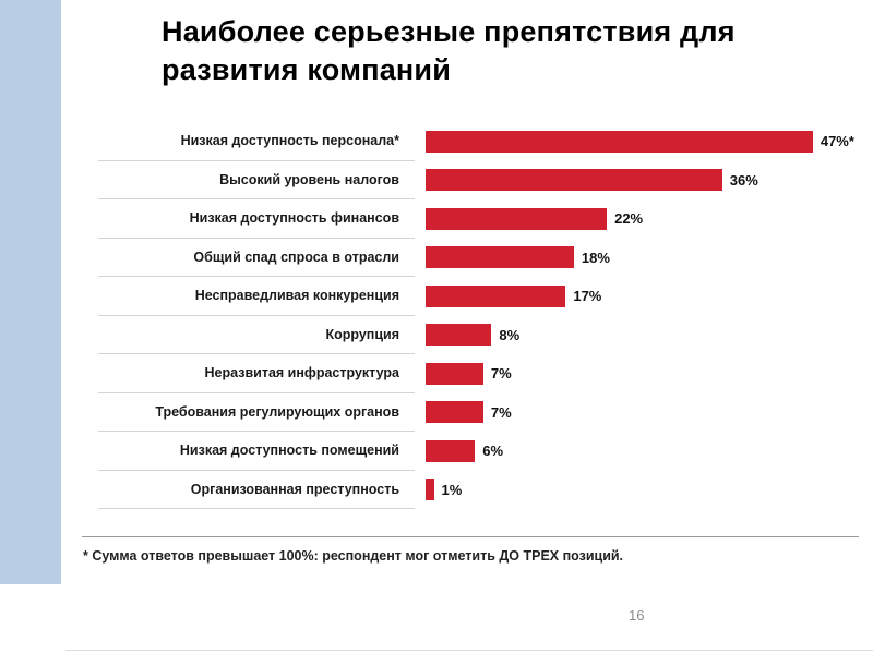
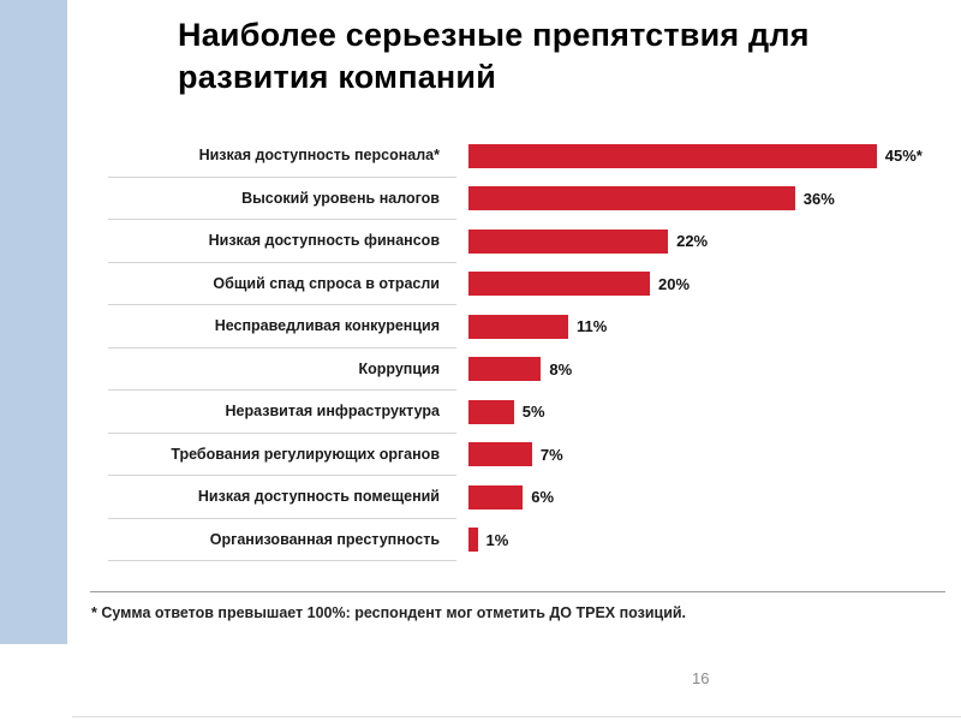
Низкая доступность персонала*: 47 -> 45
Общий спад спроса в отрасли: 18% -> 20%
Несправедливая конкуренция: 17% -> 11%
Неразвитая инфраструктура: 7% -> 5%
